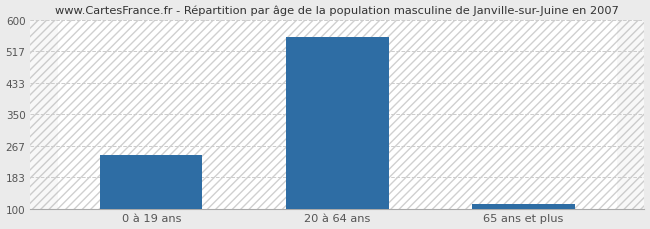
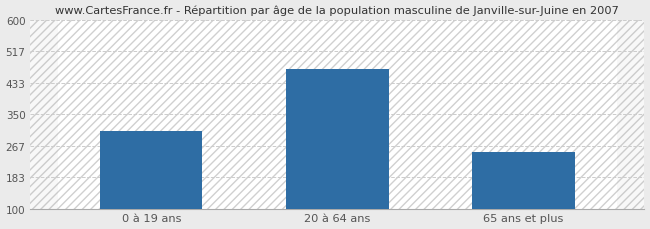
0 à 19 ans: 242 -> 305
20 à 64 ans: 554 -> 470
65 ans et plus: 113 -> 250
